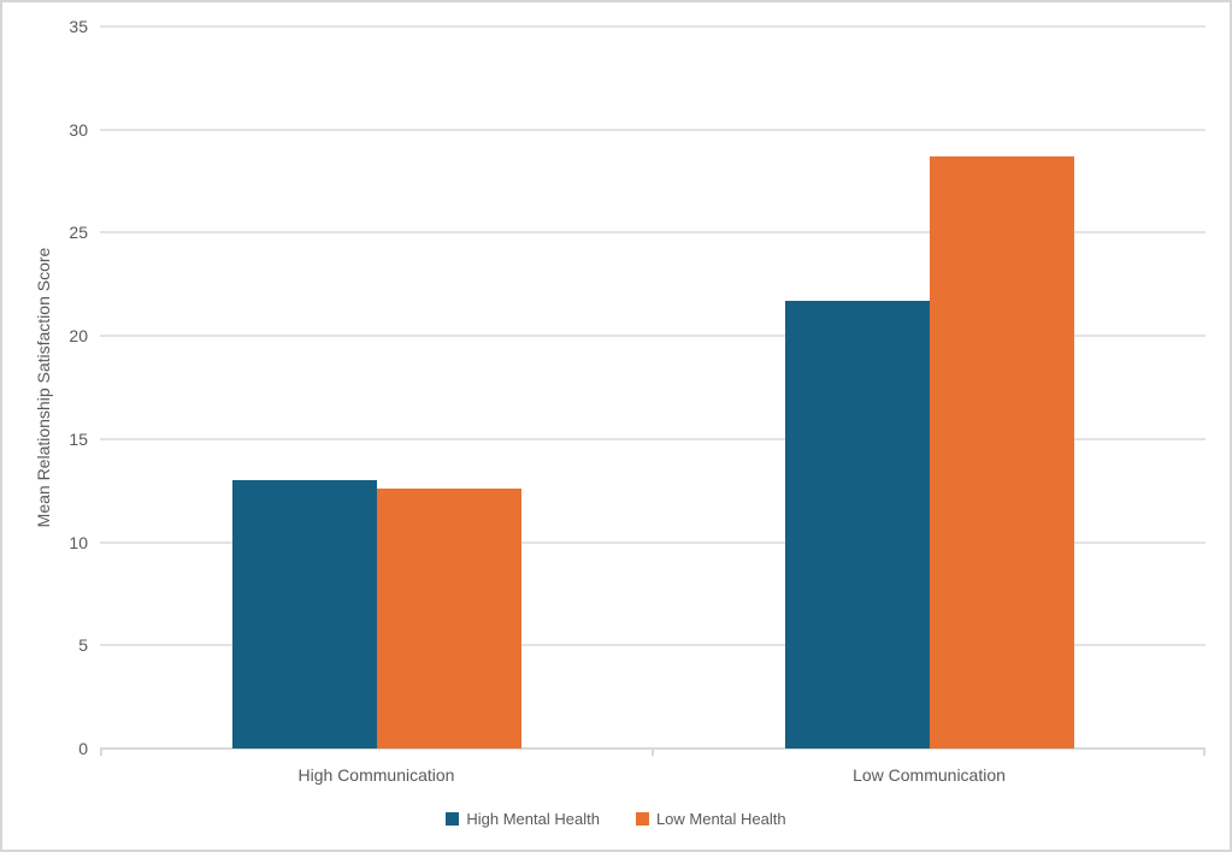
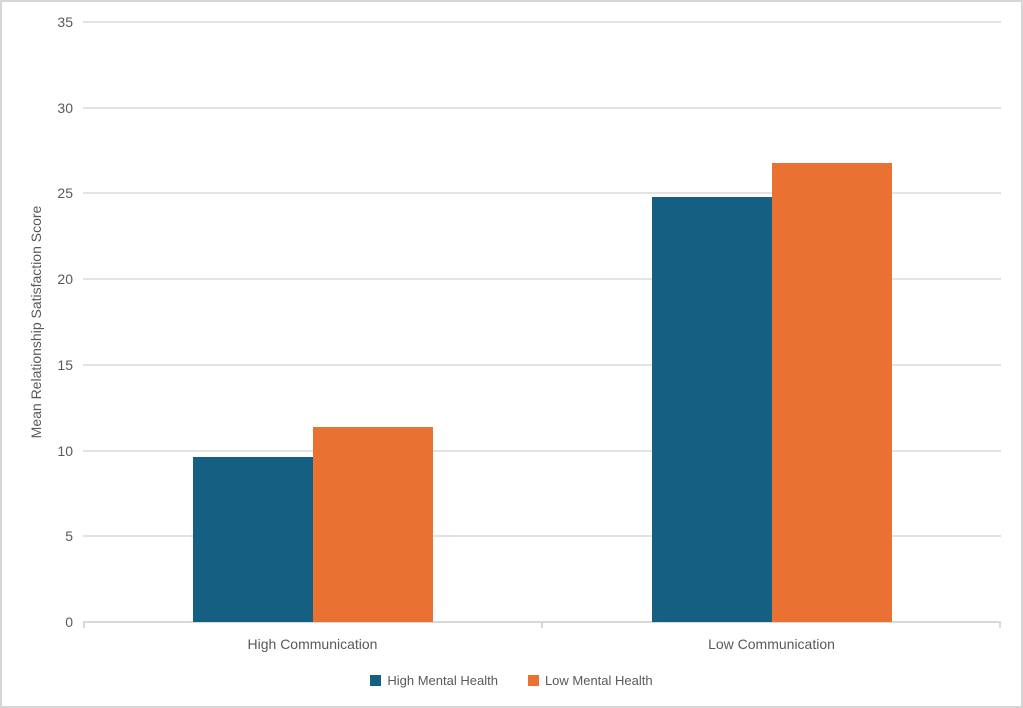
High Mental Health/High Communication: 13.0 -> 9.6
Low Mental Health/High Communication: 12.6 -> 11.4
High Mental Health/Low Communication: 21.7 -> 24.8
Low Mental Health/Low Communication: 28.7 -> 26.8
